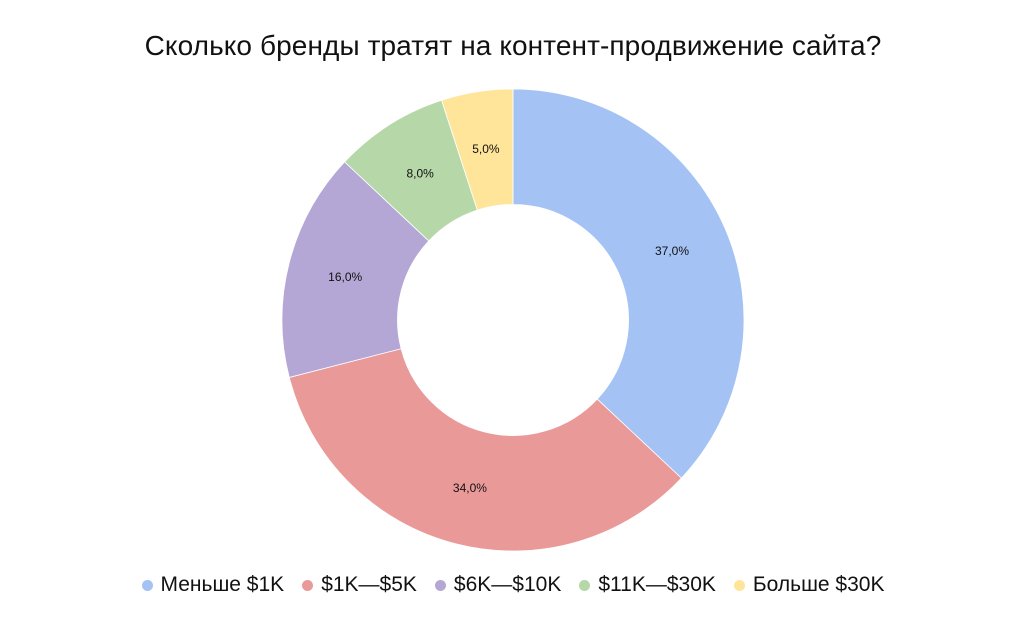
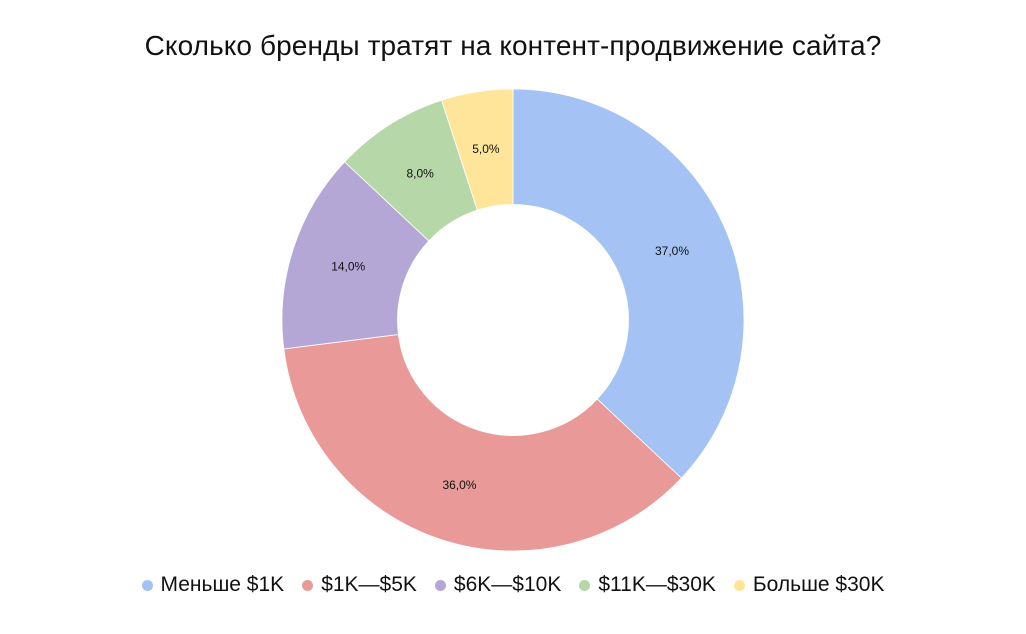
$1K—$5K: 34,0% -> 36,0%
$6K—$10K: 16,0% -> 14,0%
